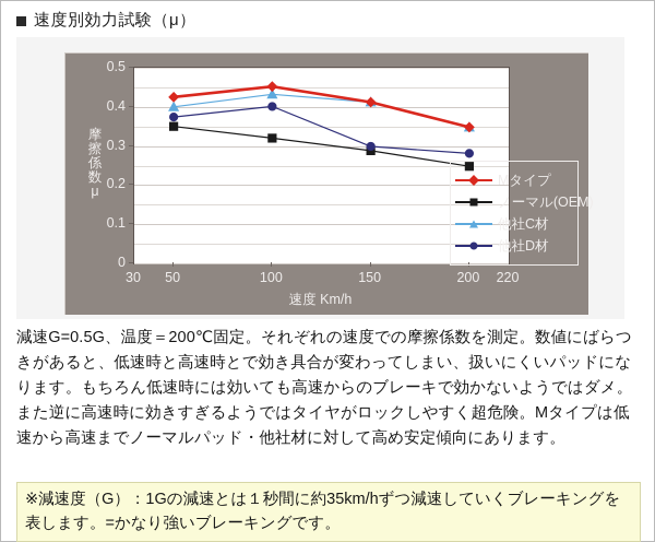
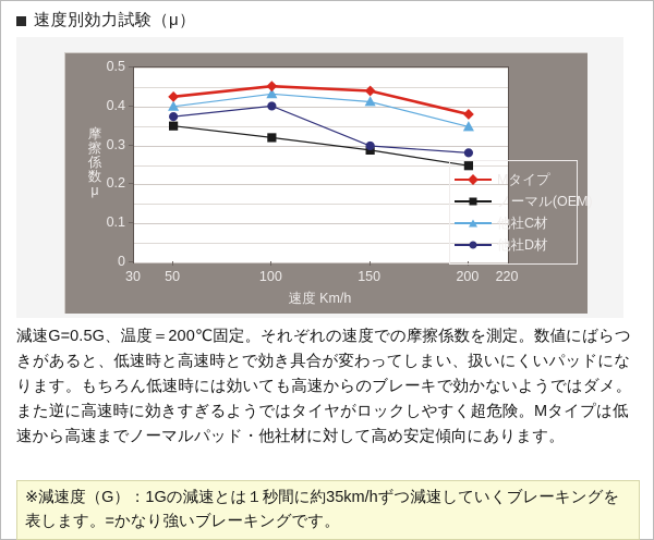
Mタイプ/150: 0.41 -> 0.44
Mタイプ/200: 0.35 -> 0.38
